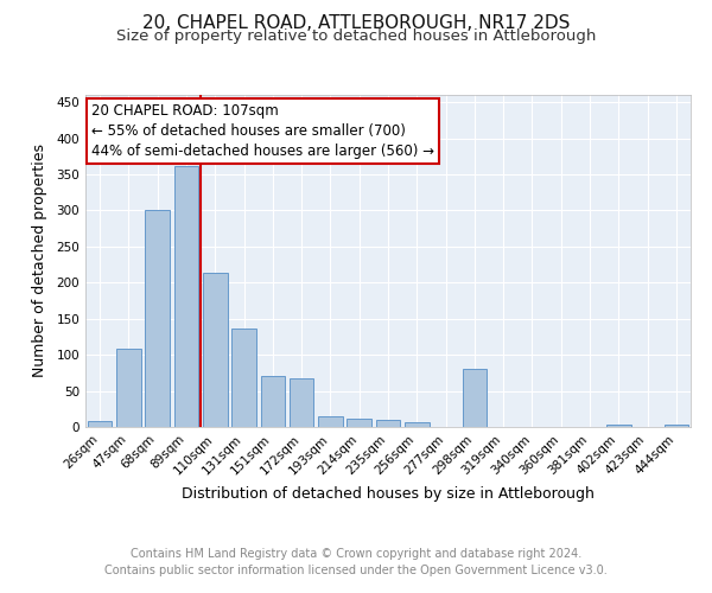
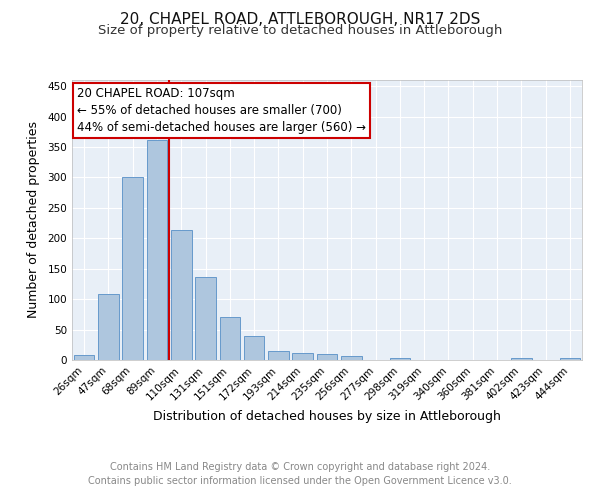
172sqm: 68 -> 39
298sqm: 80 -> 3
